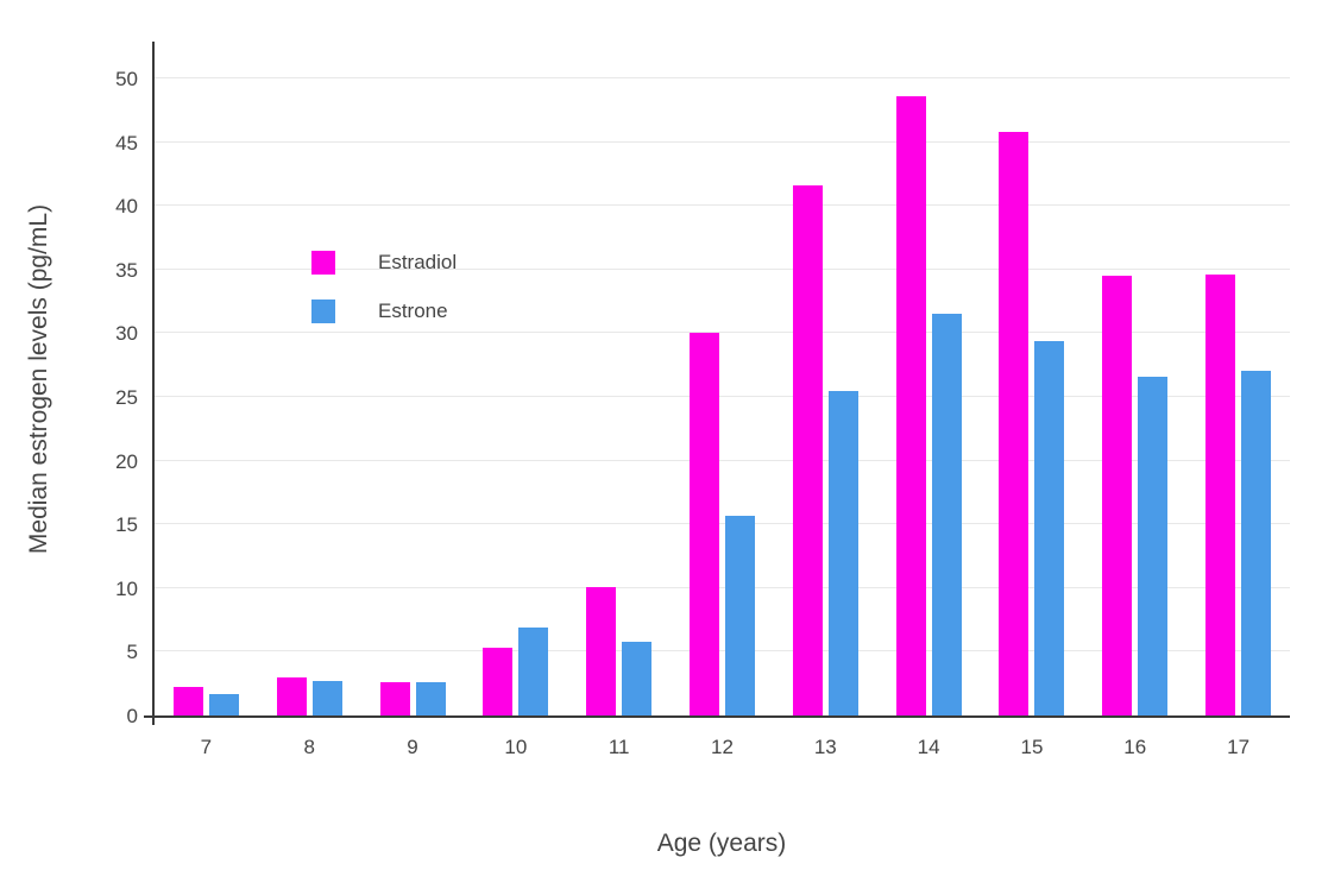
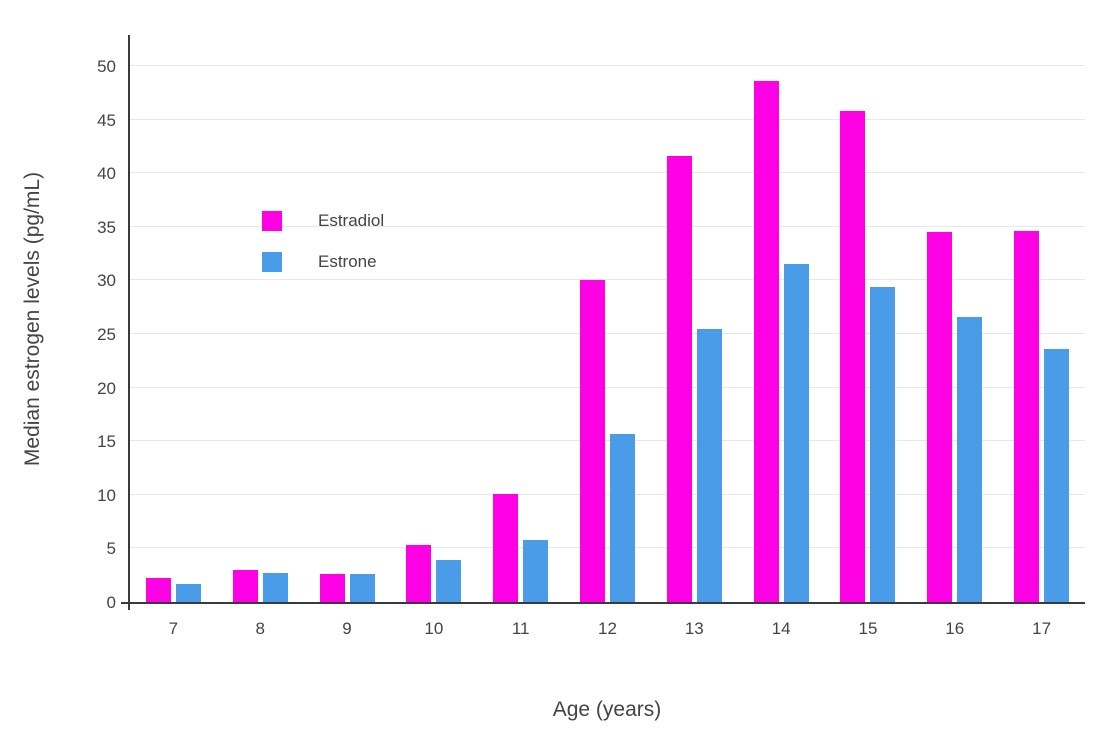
Estrone/10: 6.9 -> 3.9
Estrone/17: 27.1 -> 23.6
